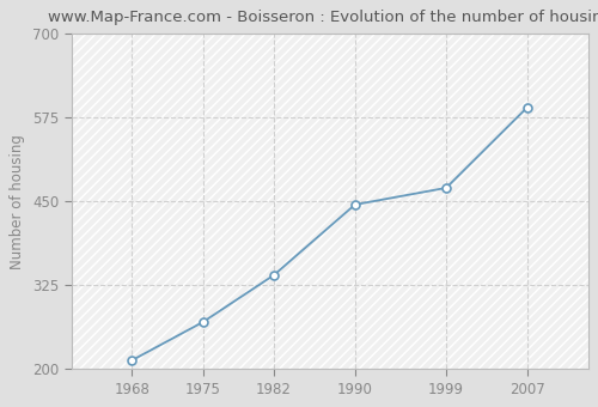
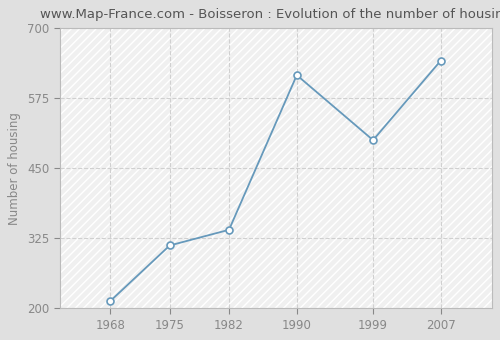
1975: 270 -> 312
1990: 445 -> 616
1999: 470 -> 500
2007: 590 -> 642
